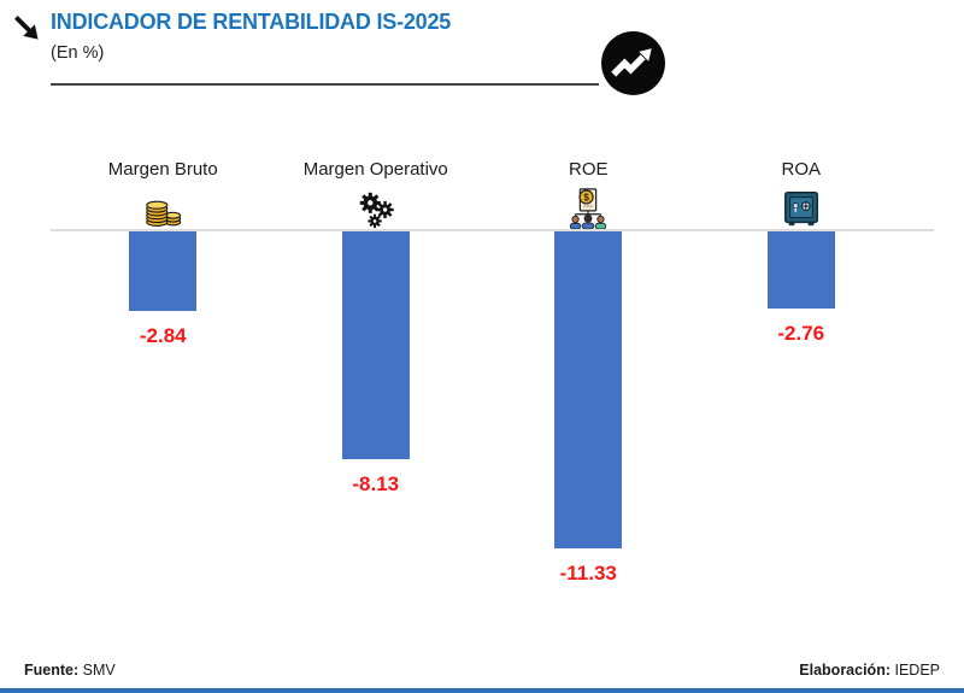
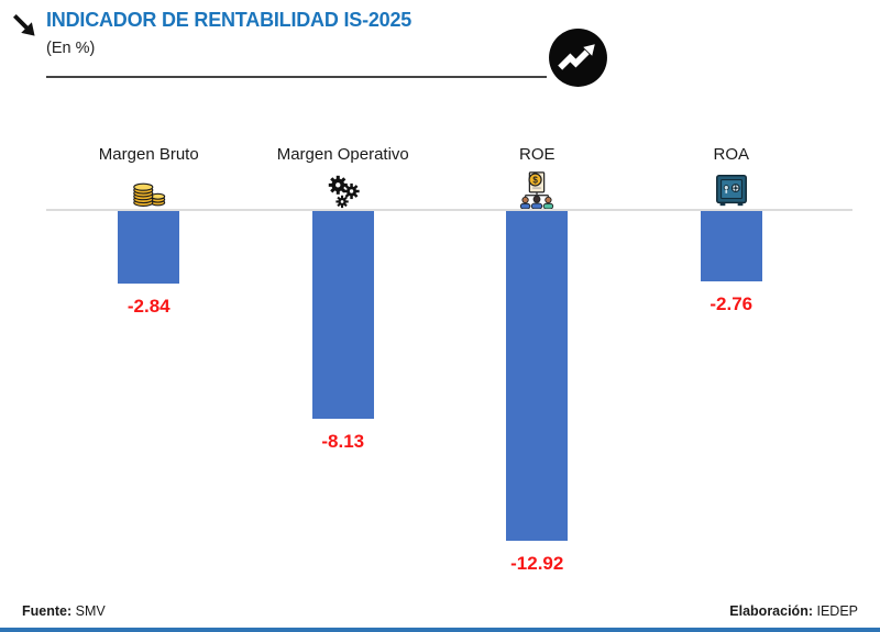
ROE: -11.33 -> -12.92
